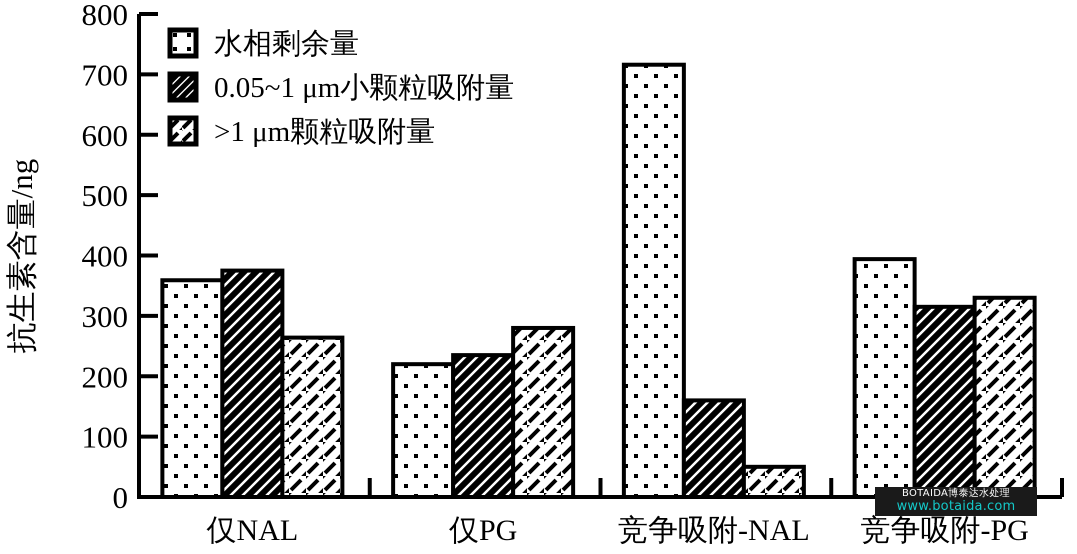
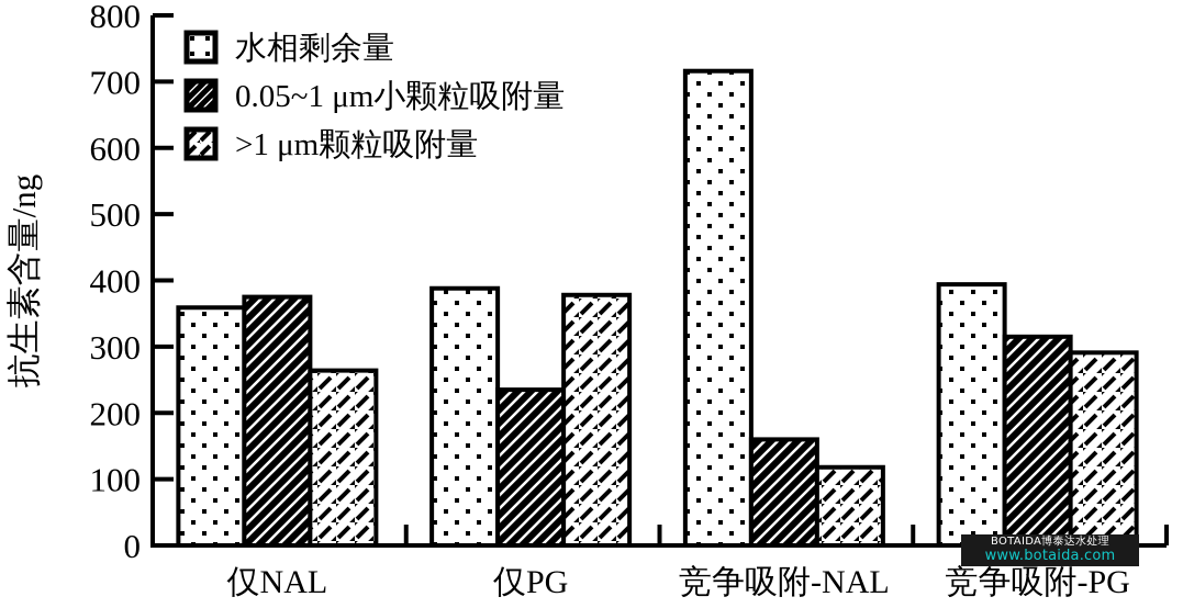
水相剩余量/仅PG: 220 -> 390
>1 μm颗粒吸附量/仅PG: 280 -> 380
>1 μm颗粒吸附量/竞争吸附-NAL: 50 -> 120
>1 μm颗粒吸附量/竞争吸附-PG: 330 -> 290
